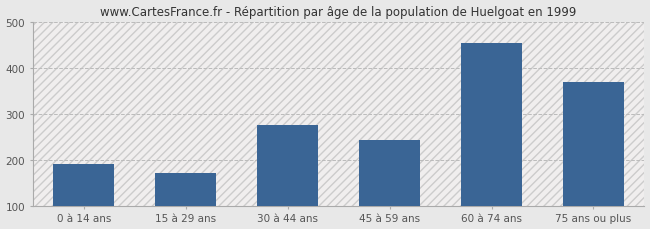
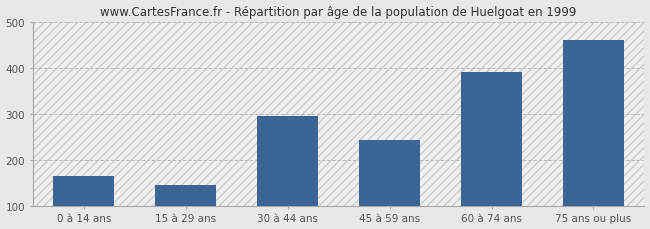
0 à 14 ans: 190 -> 165
15 à 29 ans: 172 -> 145
30 à 44 ans: 275 -> 295
60 à 74 ans: 453 -> 390
75 ans ou plus: 368 -> 460
